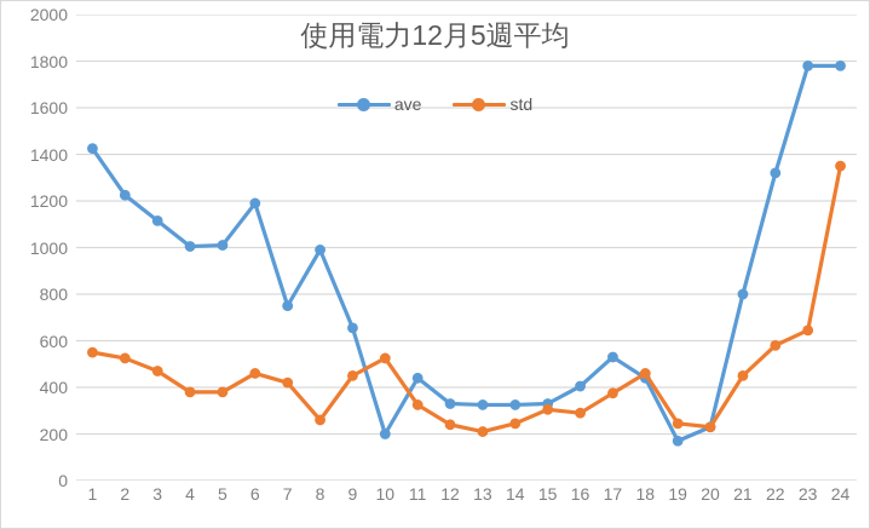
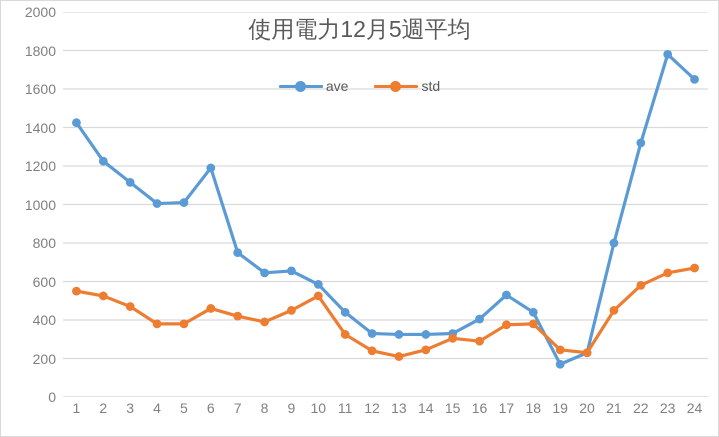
ave/8: 990 -> 640
std/8: 260 -> 390
ave/10: 200 -> 580
std/18: 460 -> 380
ave/24: 1780 -> 1650
std/24: 1350 -> 670
